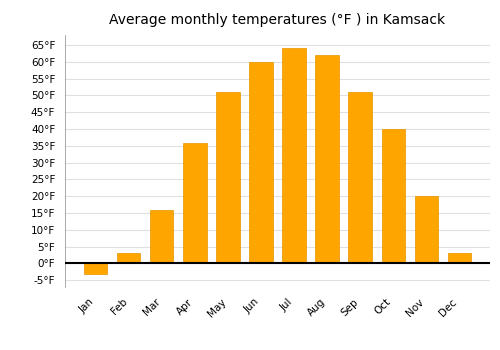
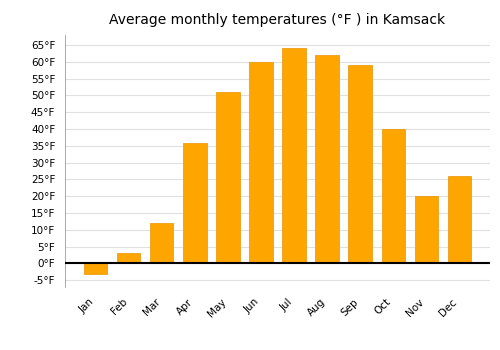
Mar: 16°F -> 12°F
Sep: 51°F -> 59°F
Dec: 3°F -> 26°F
